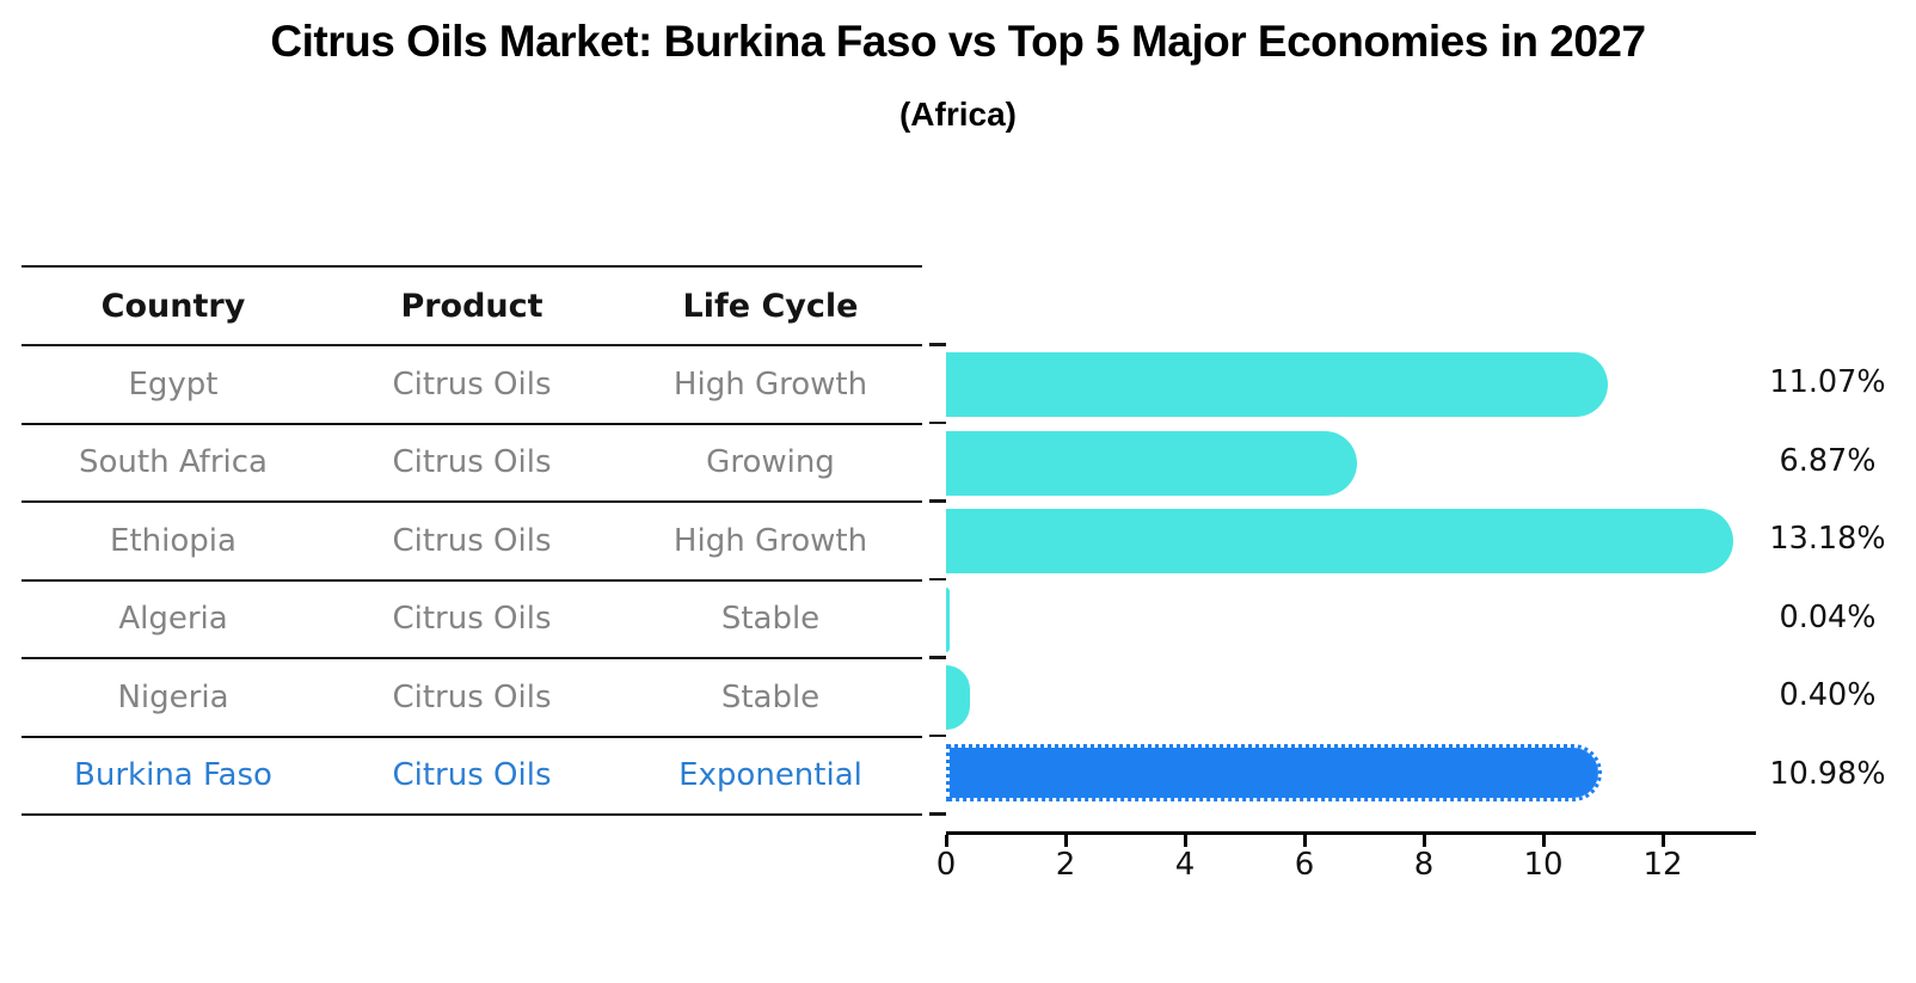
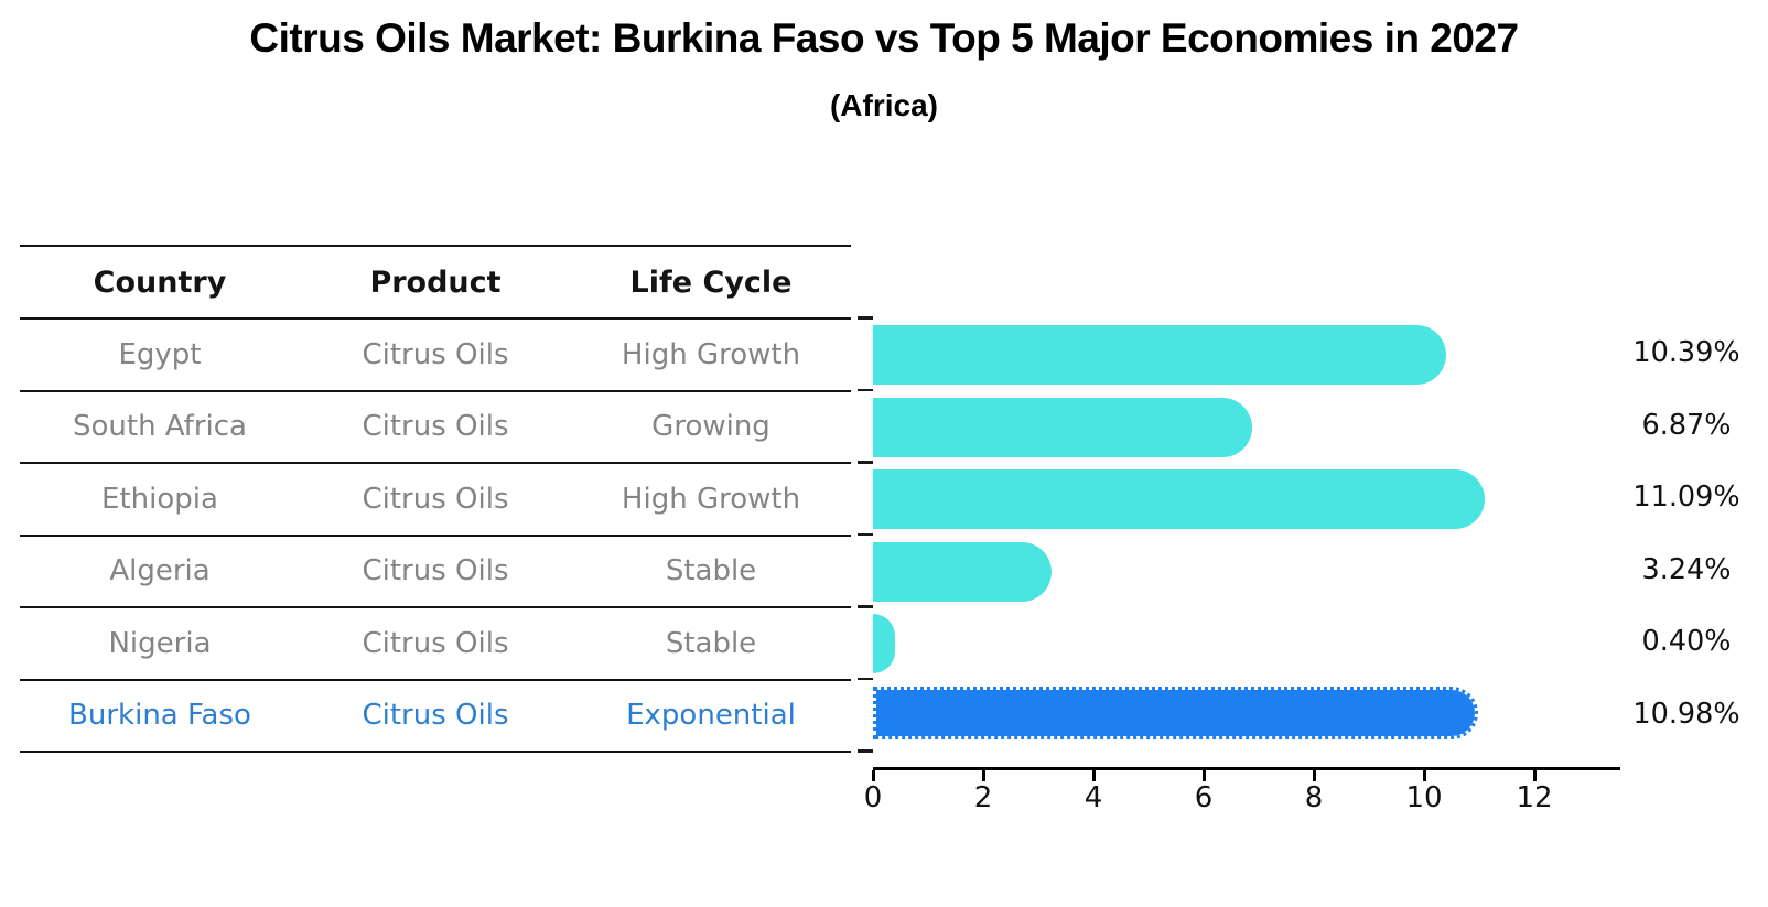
Egypt: 11.07% -> 10.39%
Ethiopia: 13.18% -> 11.09%
Algeria: 0.04% -> 3.24%
